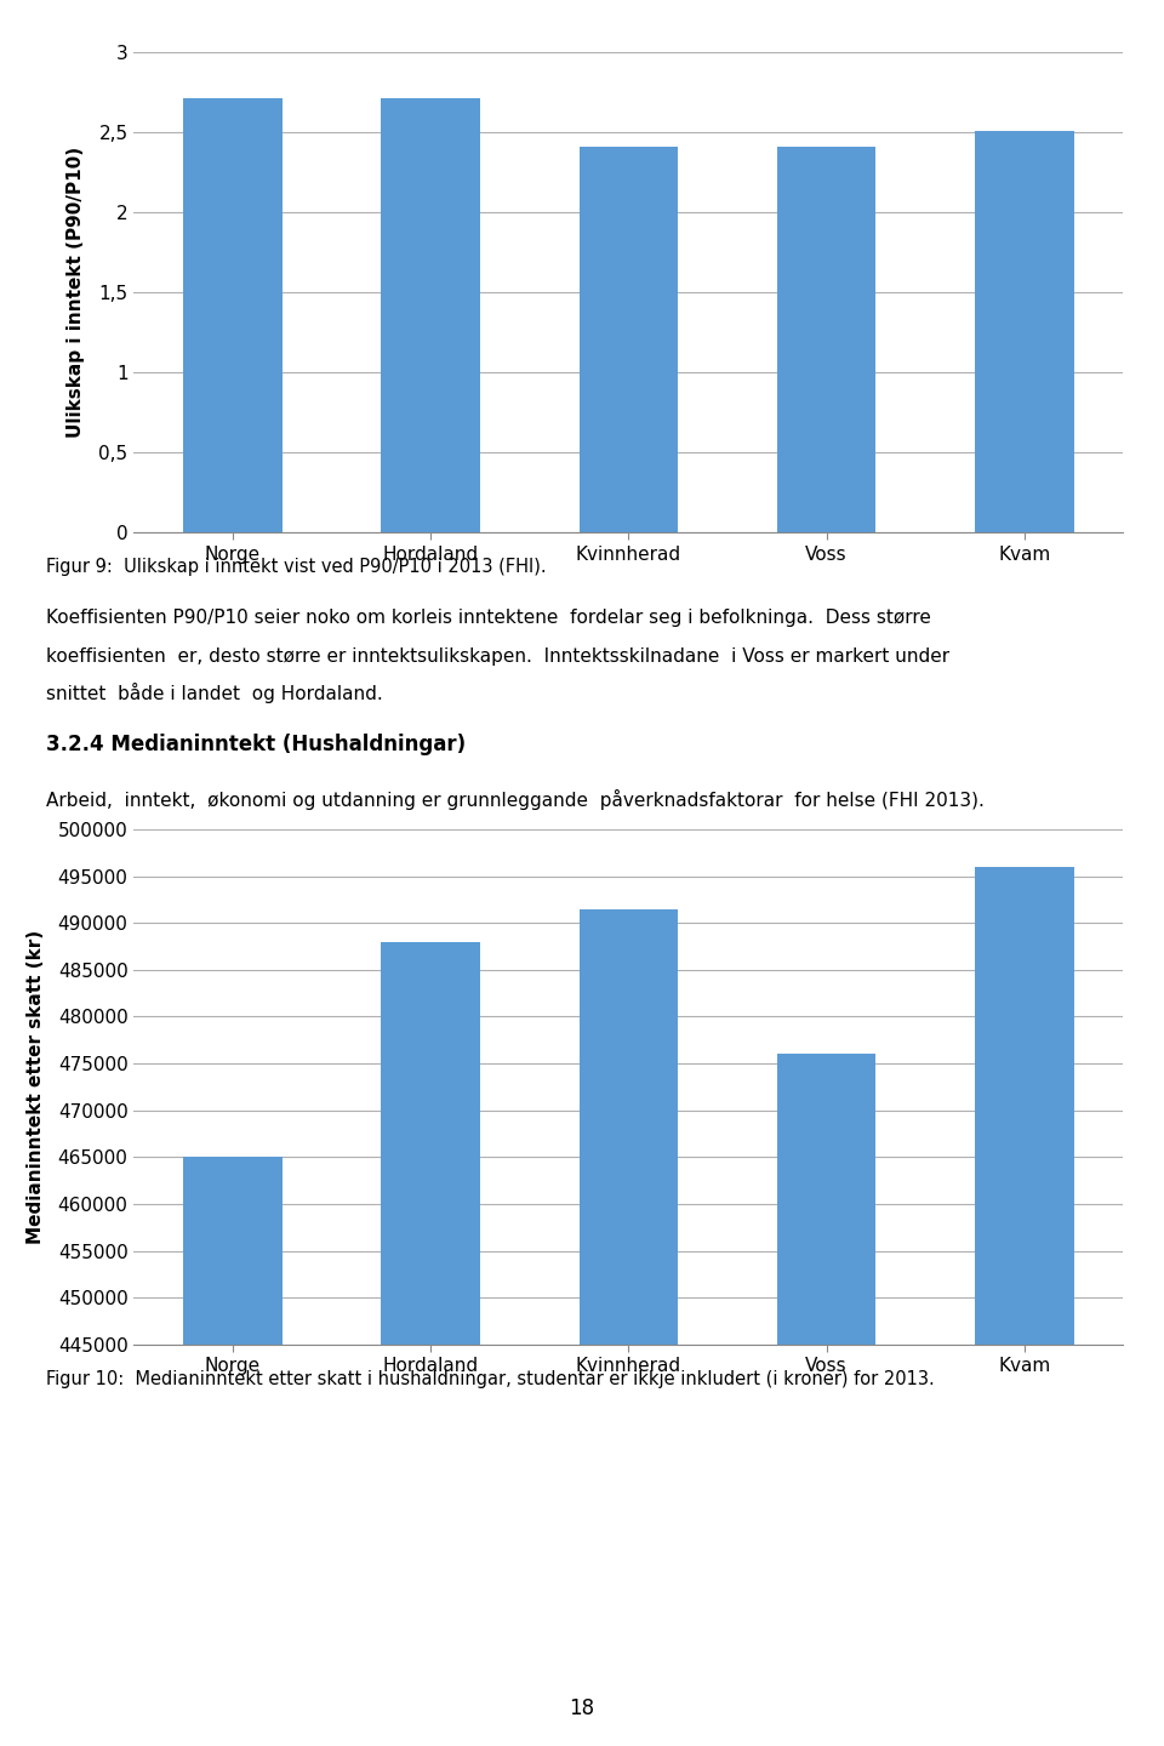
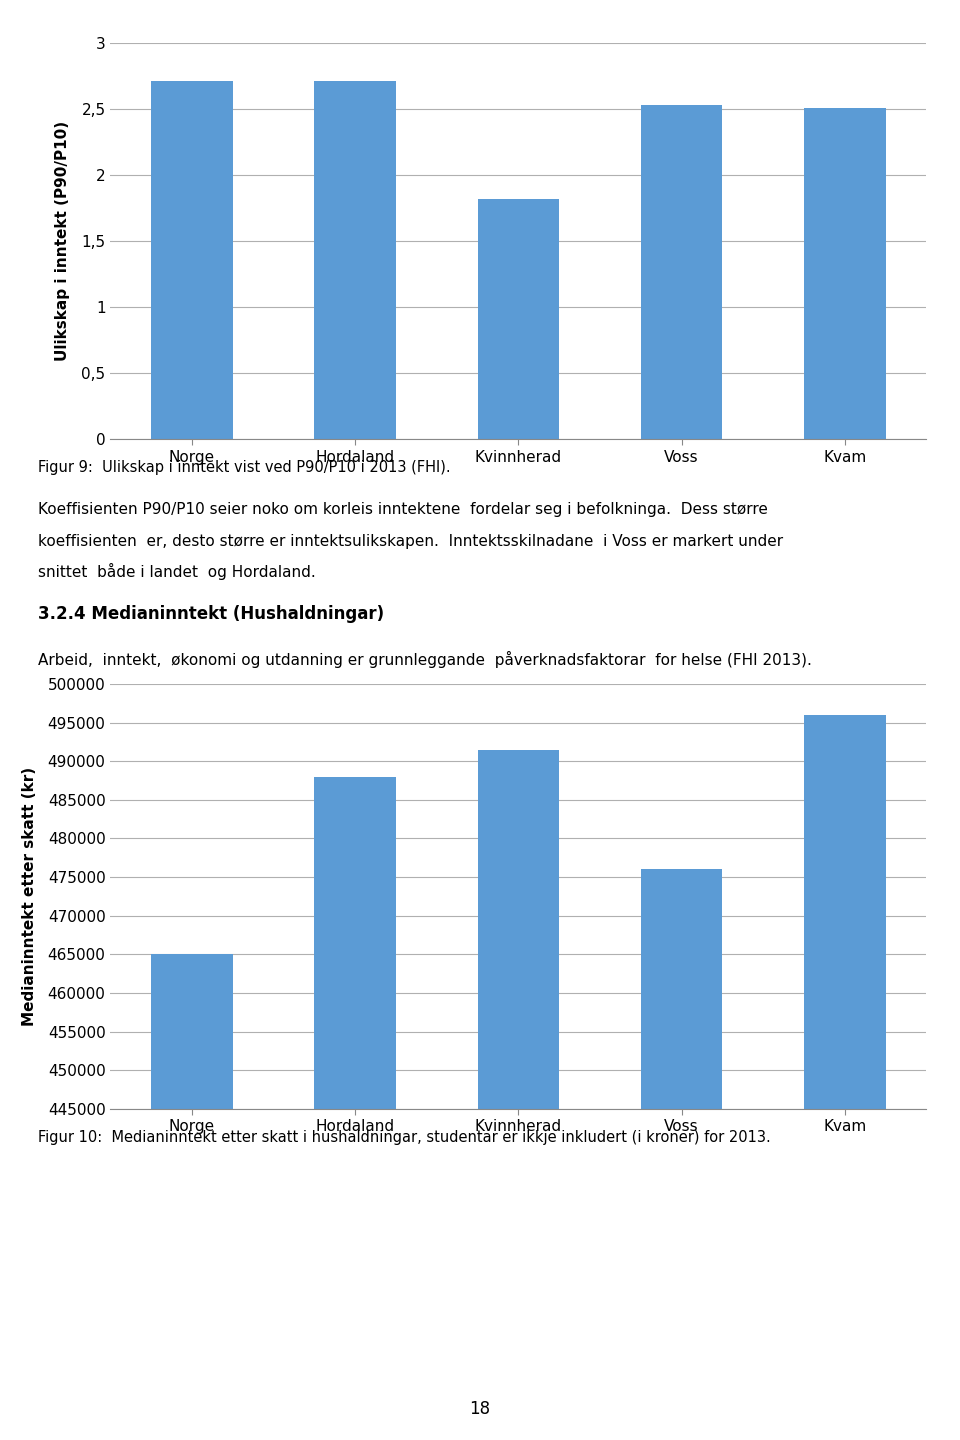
Kvinnherad: 2,41 -> 1,82
Voss: 2,41 -> 2,53
